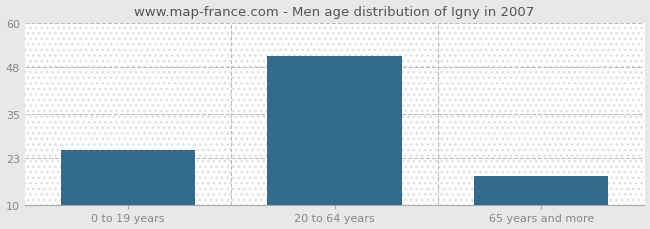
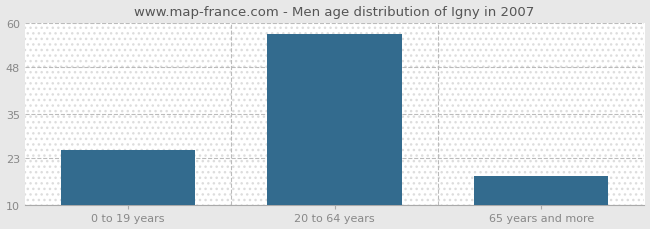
20 to 64 years: 51 -> 57
